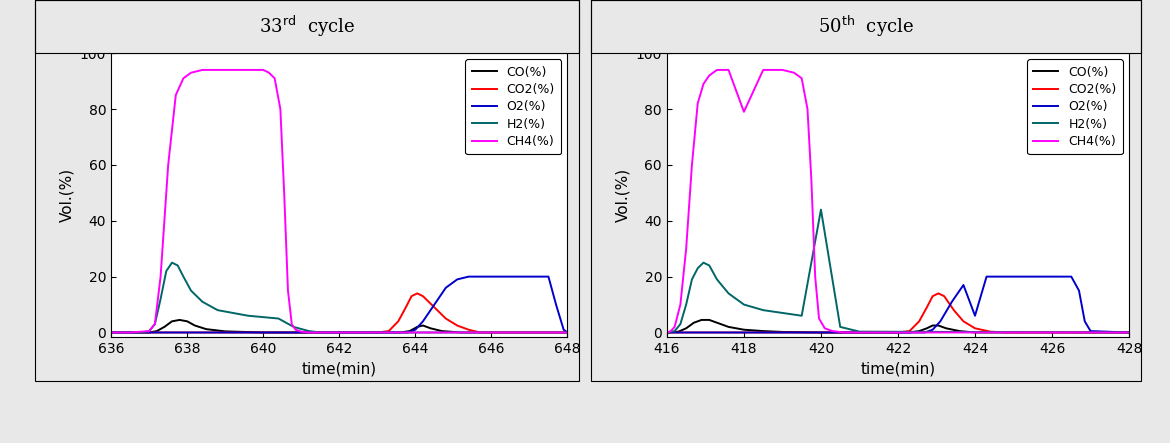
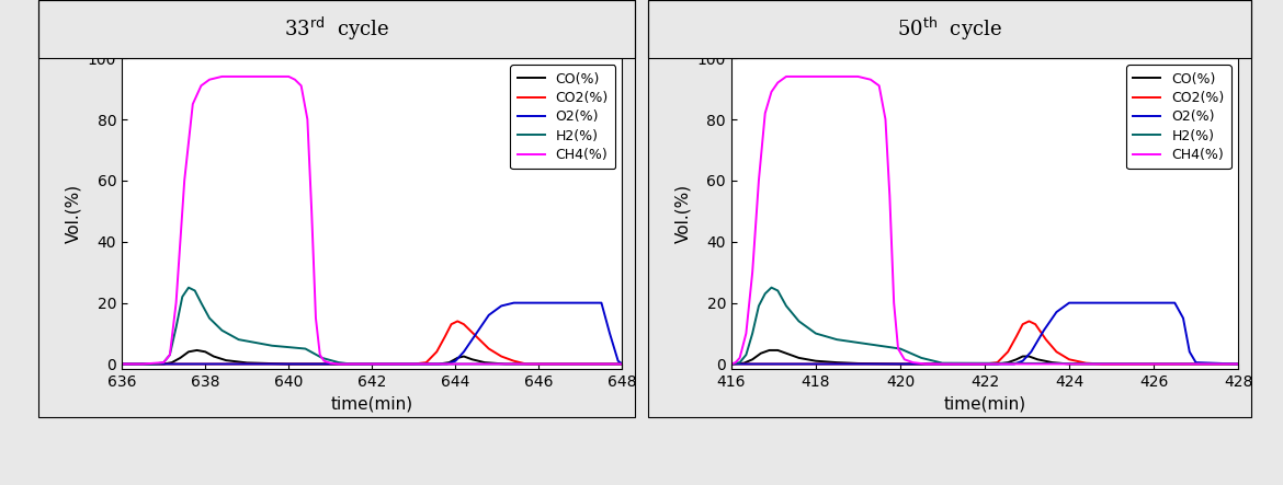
CH4(%)/418: 79.0 -> 94.0
H2(%)/420: 44.0 -> 5.0
O2(%)/424: 6.0 -> 20.0
